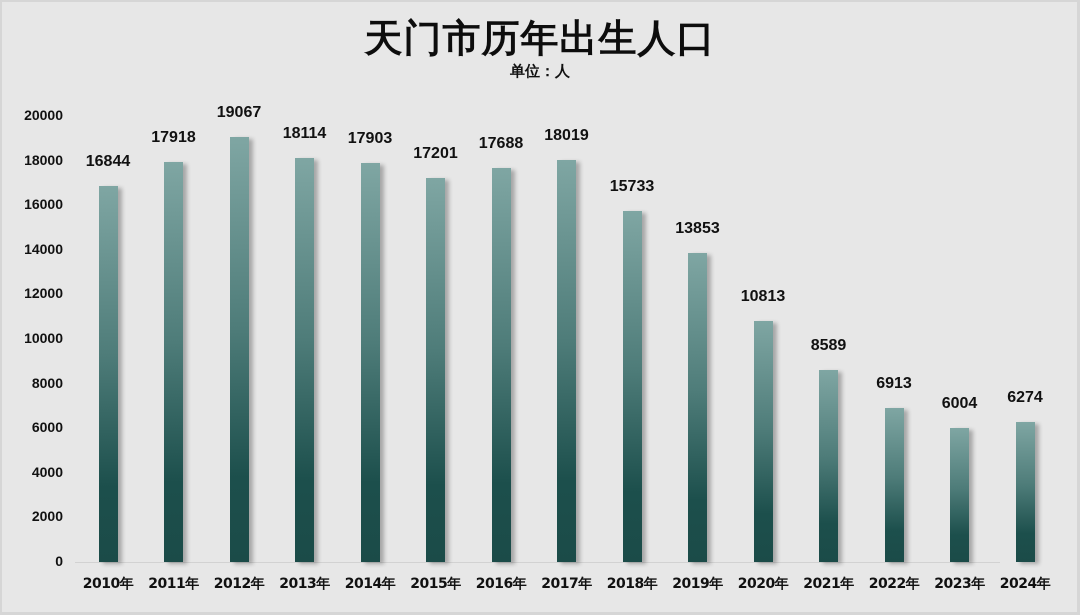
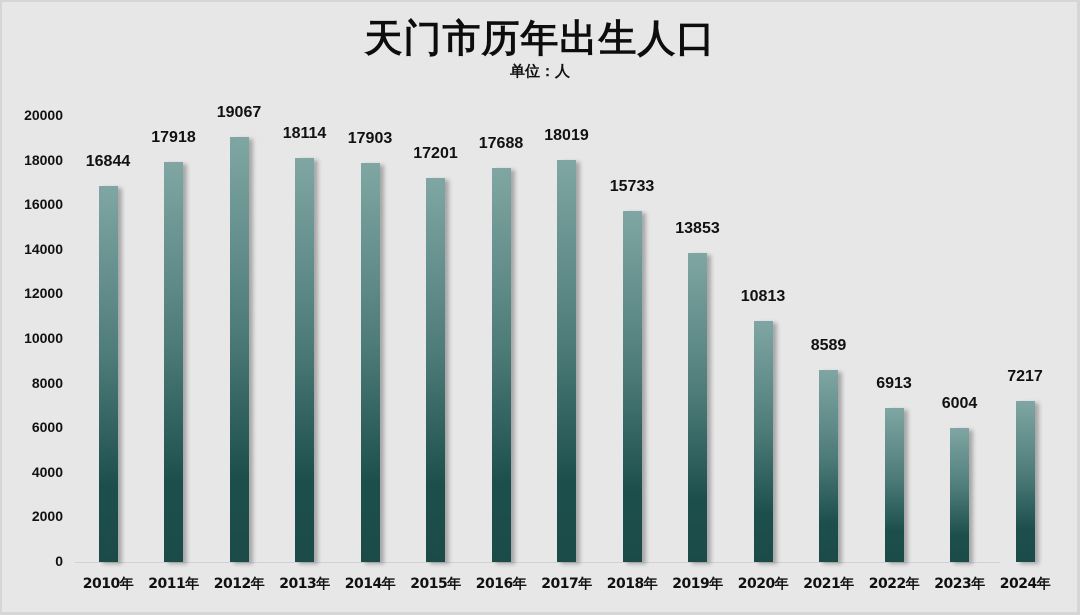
2024年: 6274 -> 7217
